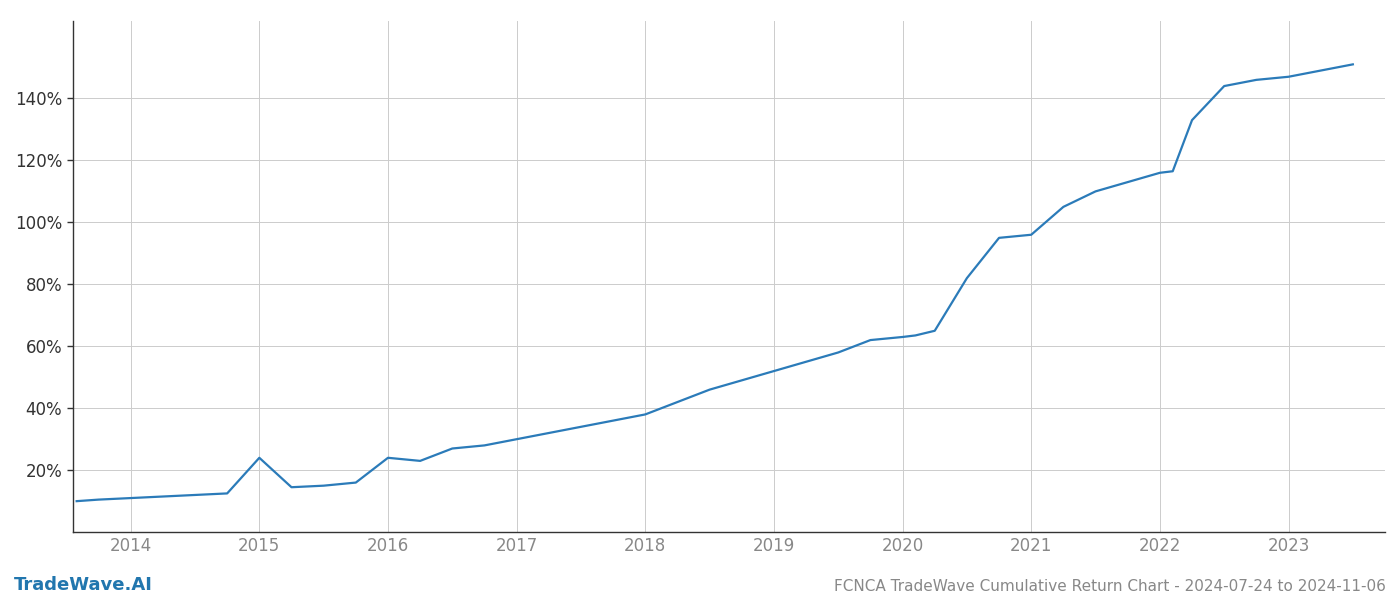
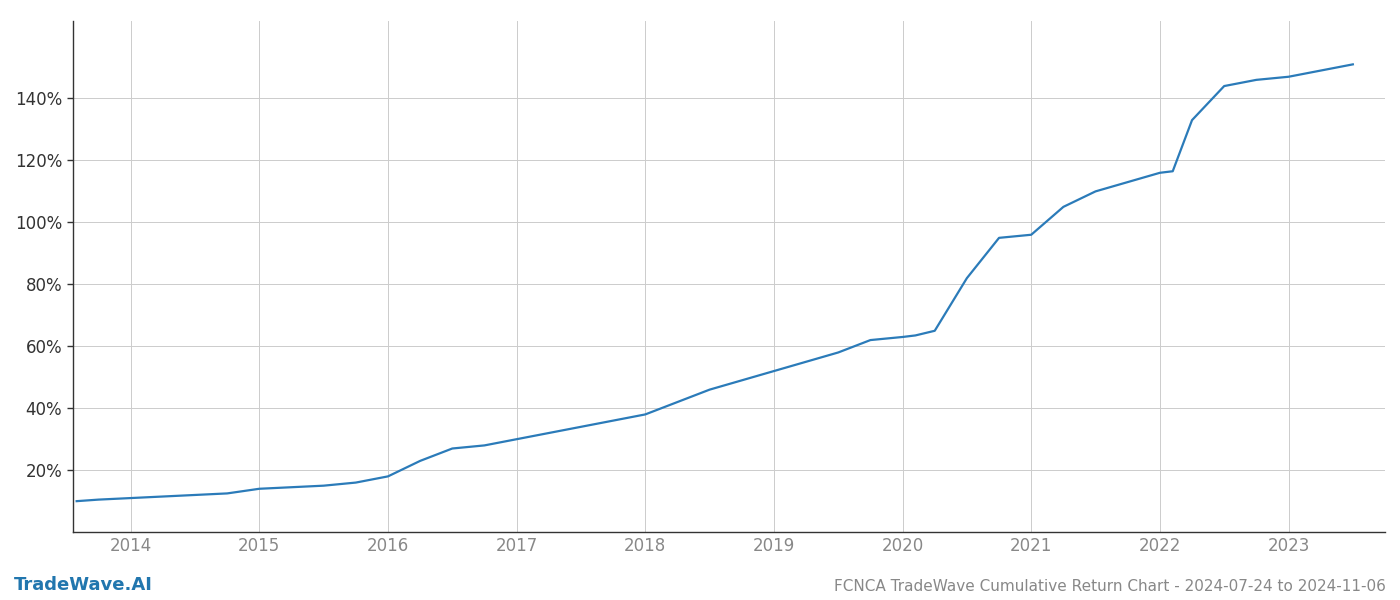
2015: 24.0% -> 14.0%
2016: 24.0% -> 18.0%
